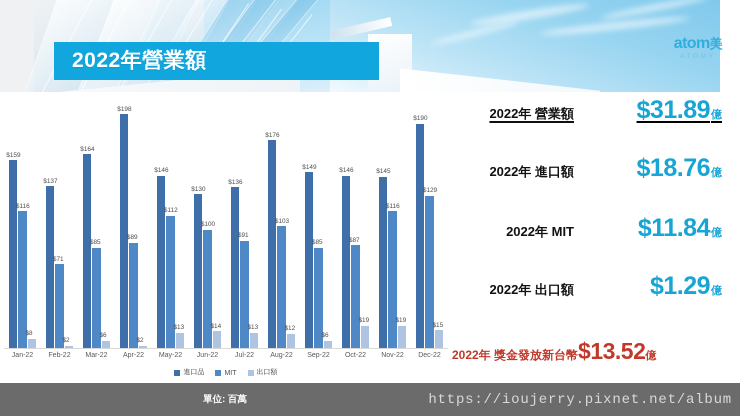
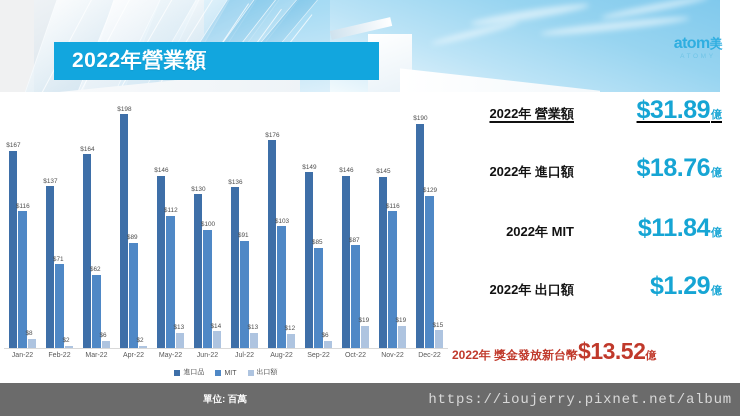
進口品/Jan-22: $159 -> $167
MIT/Mar-22: $85 -> $62
